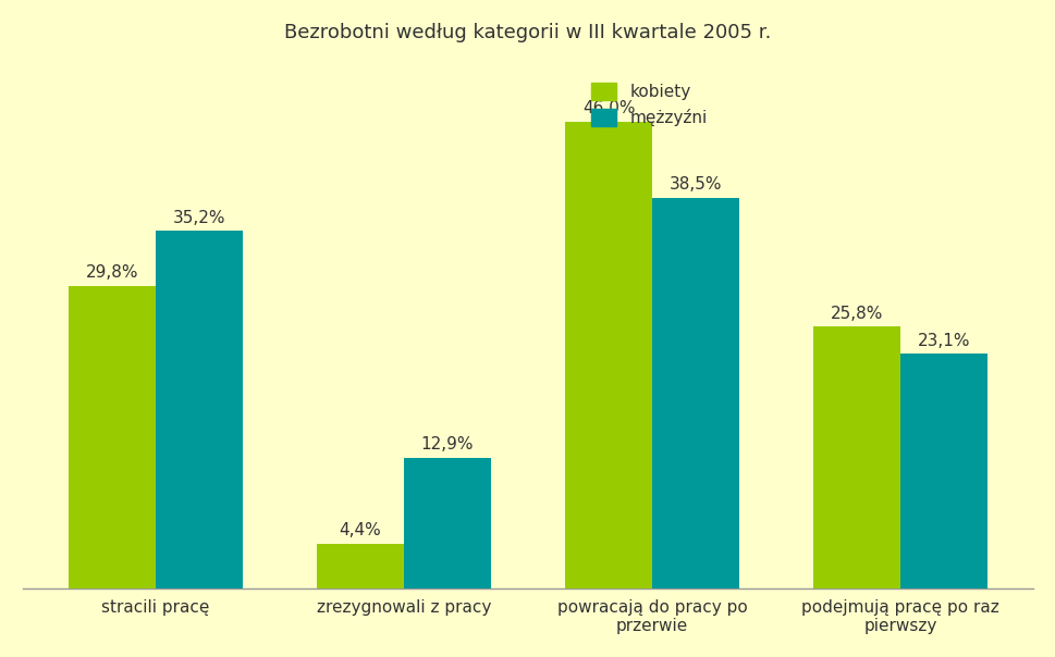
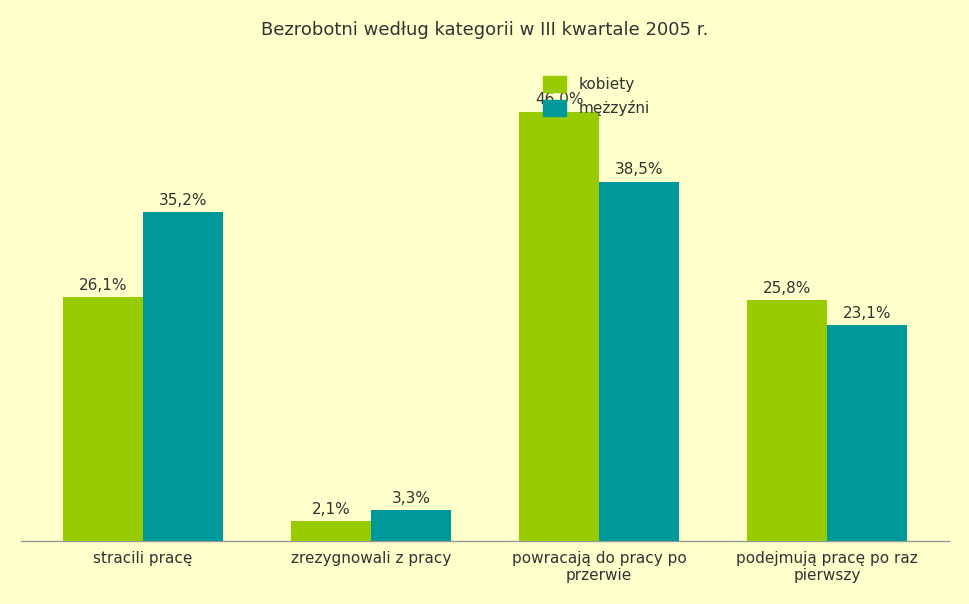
kobiety/stracili pracę: 29,8% -> 26,1%
kobiety/zrezygnowali z pracy: 4,4% -> 2,1%
mężzyźni/zrezygnowali z pracy: 12,9% -> 3,3%
